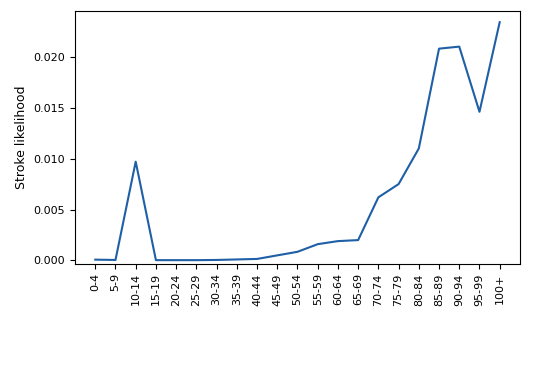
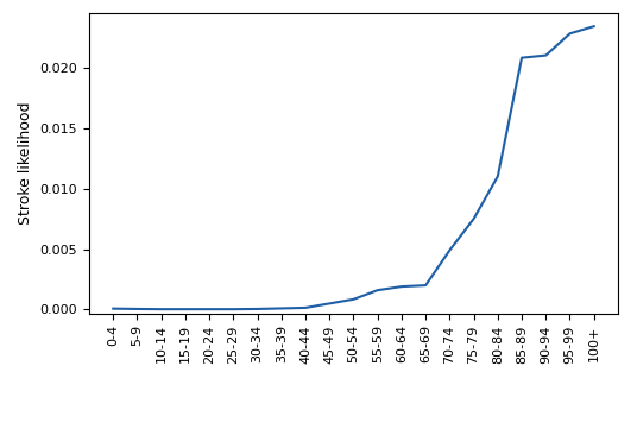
10-14: 0.0097 -> 0.0000
70-74: 0.0062 -> 0.0049
95-99: 0.0146 -> 0.0228
